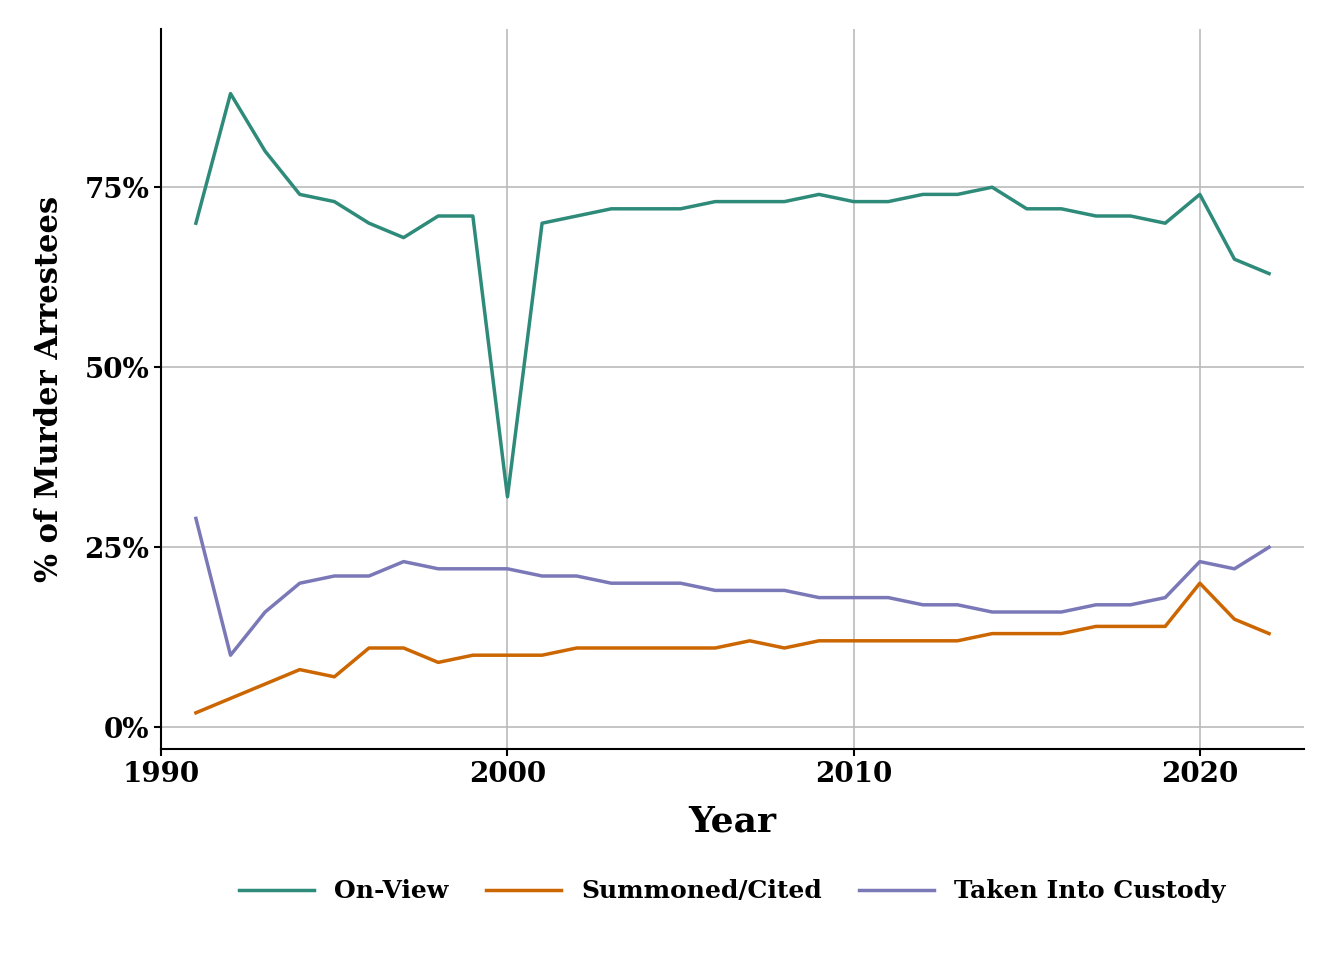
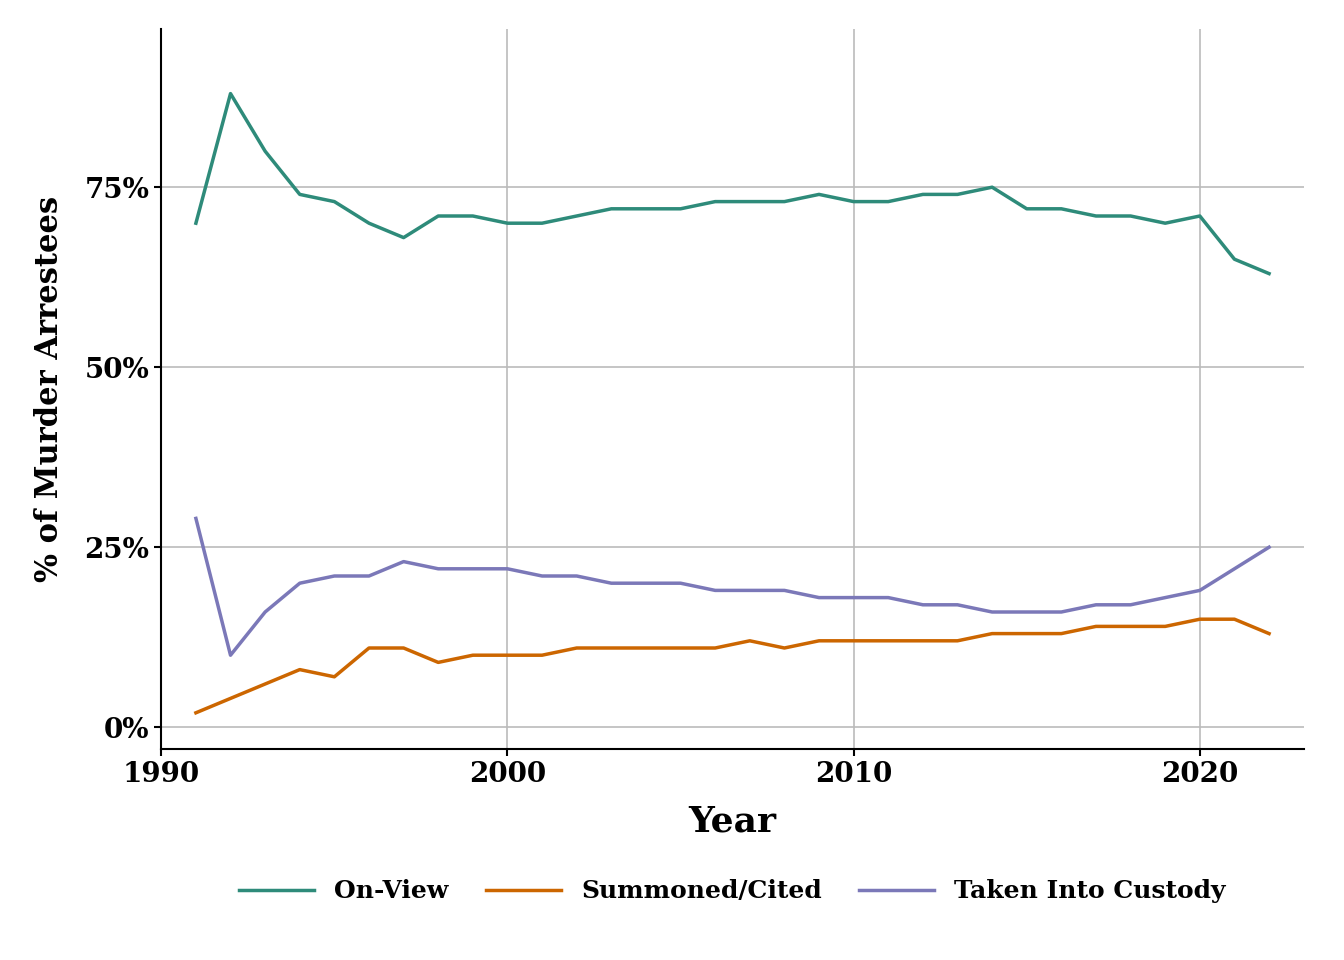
On-View/2000: 32% -> 70%
On-View/2020: 74% -> 71%
Summoned/Cited/2020: 20% -> 15%
Taken Into Custody/2020: 23% -> 19%
